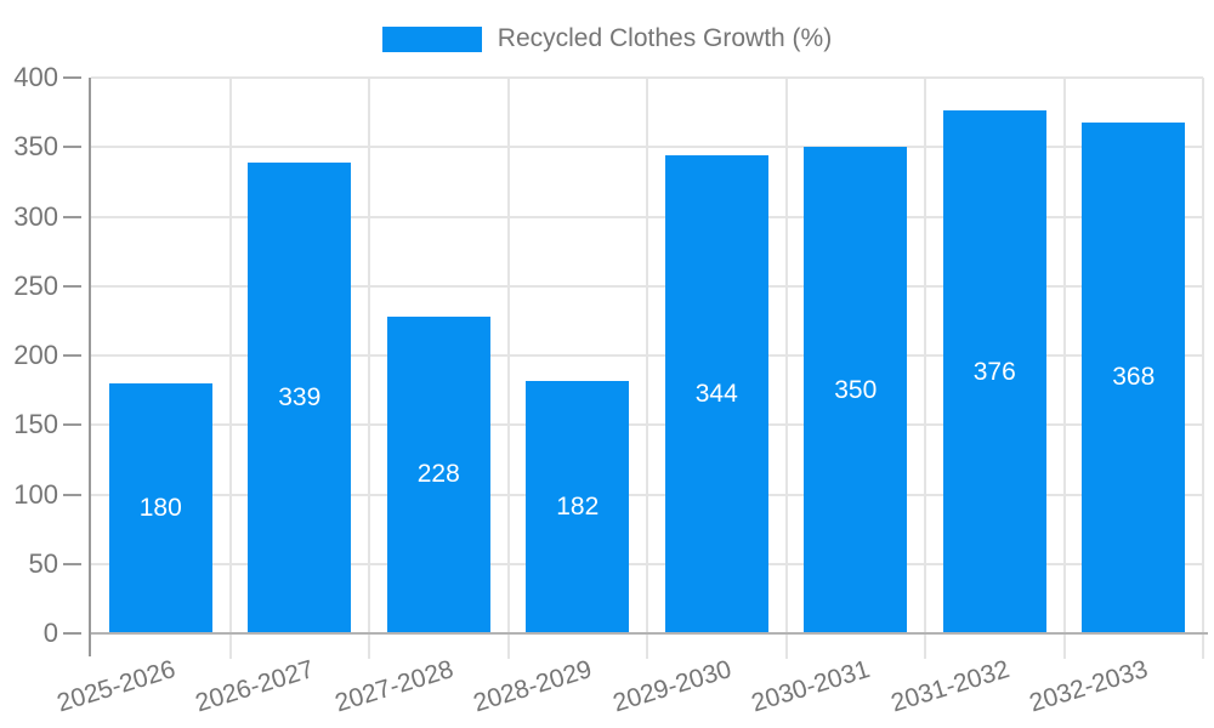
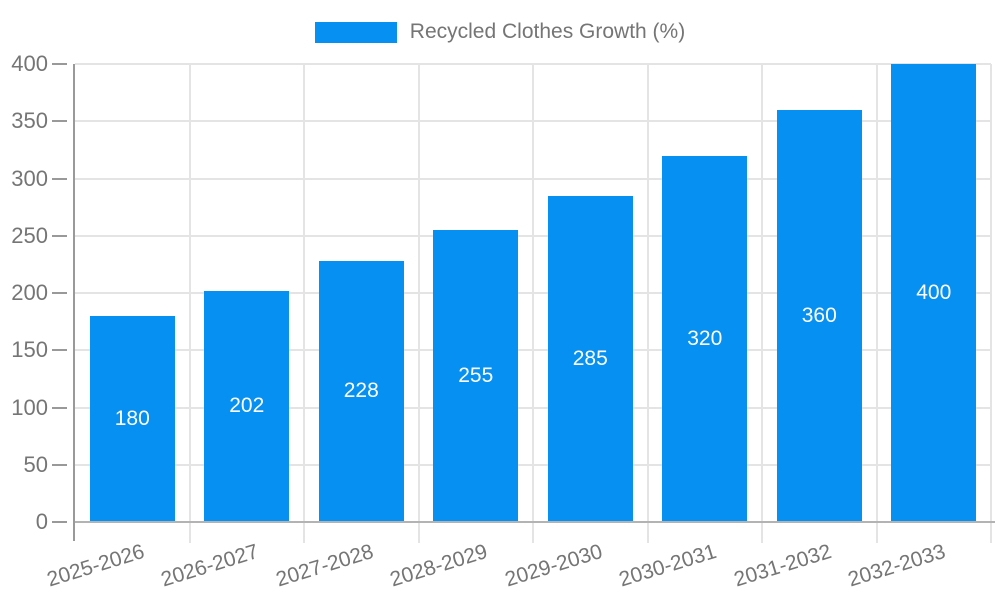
2026-2027: 339 -> 202
2028-2029: 182 -> 255
2029-2030: 344 -> 285
2030-2031: 350 -> 320
2031-2032: 376 -> 360
2032-2033: 368 -> 400
